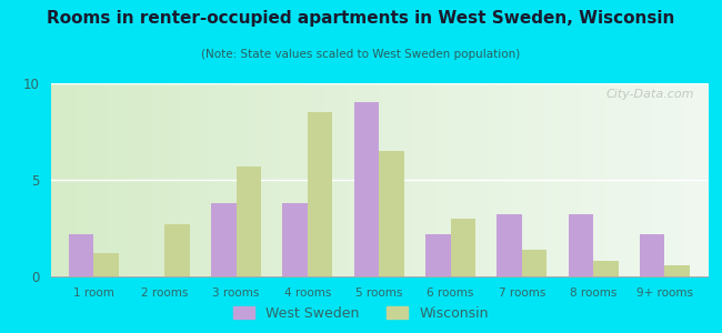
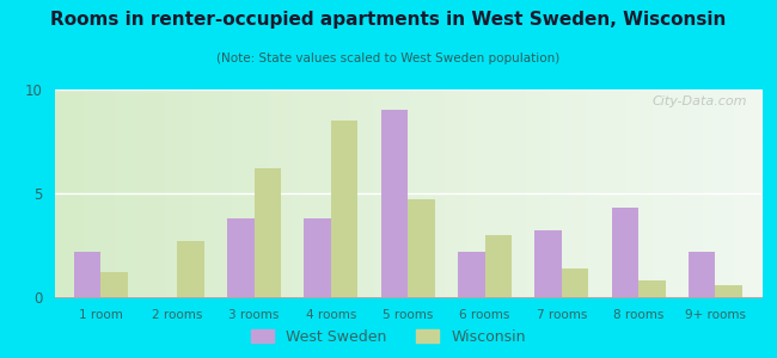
Wisconsin/3 rooms: 5.7 -> 6.2
Wisconsin/5 rooms: 6.5 -> 4.7
West Sweden/8 rooms: 3.2 -> 4.3
